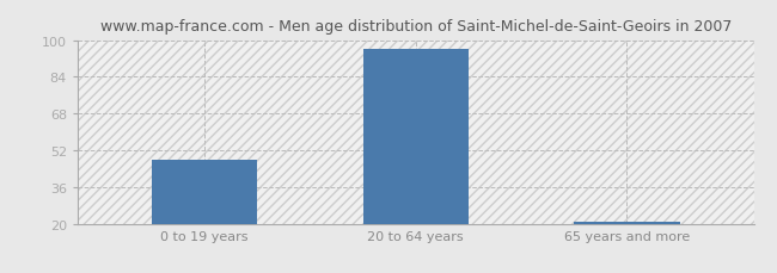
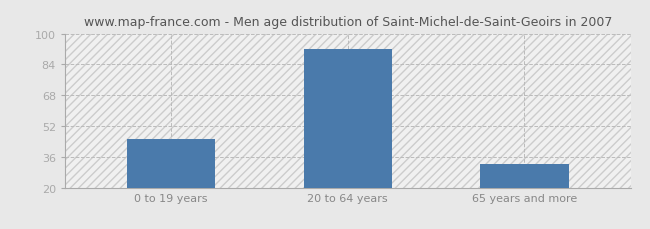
0 to 19 years: 48 -> 45
20 to 64 years: 96 -> 92
65 years and more: 21 -> 32
